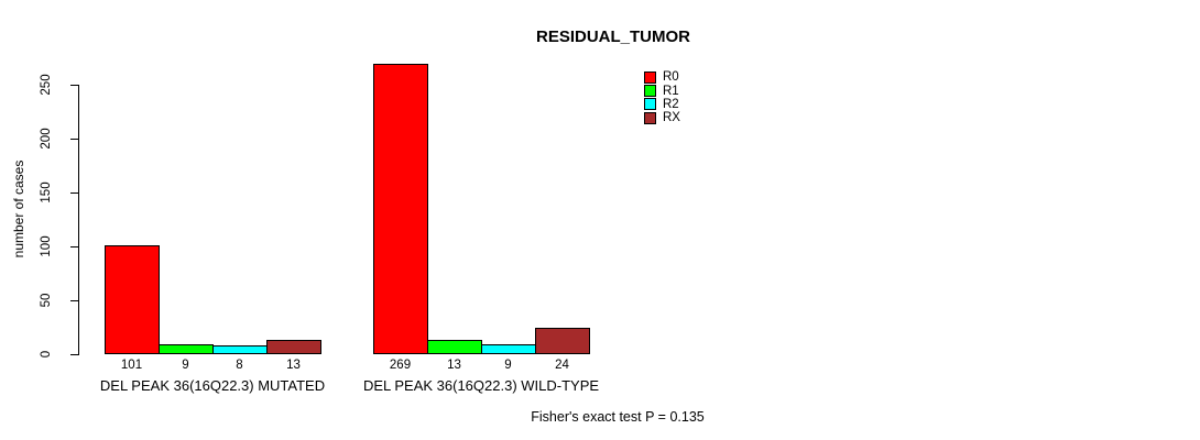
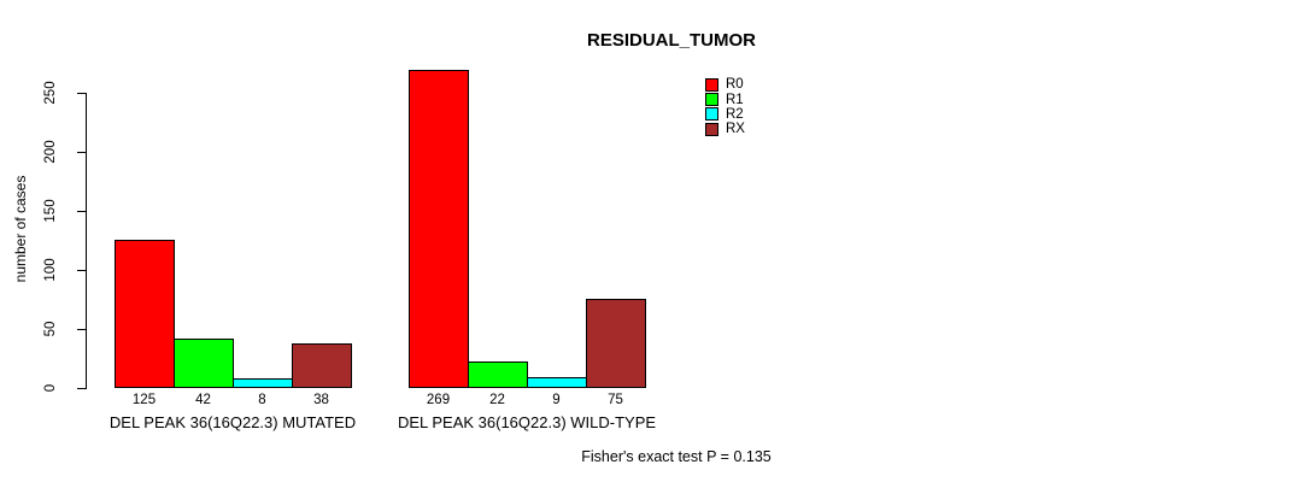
R0/DEL PEAK 36(16Q22.3) MUTATED: 101 -> 125
R1/DEL PEAK 36(16Q22.3) MUTATED: 9 -> 42
RX/DEL PEAK 36(16Q22.3) MUTATED: 13 -> 38
R1/DEL PEAK 36(16Q22.3) WILD-TYPE: 13 -> 22
RX/DEL PEAK 36(16Q22.3) WILD-TYPE: 24 -> 75
